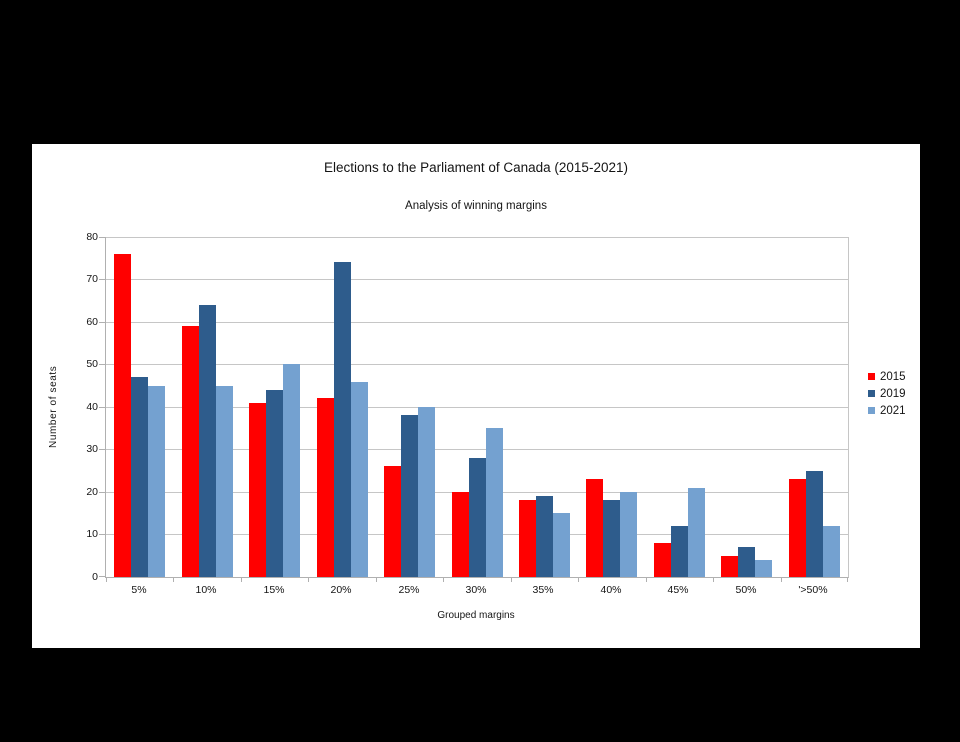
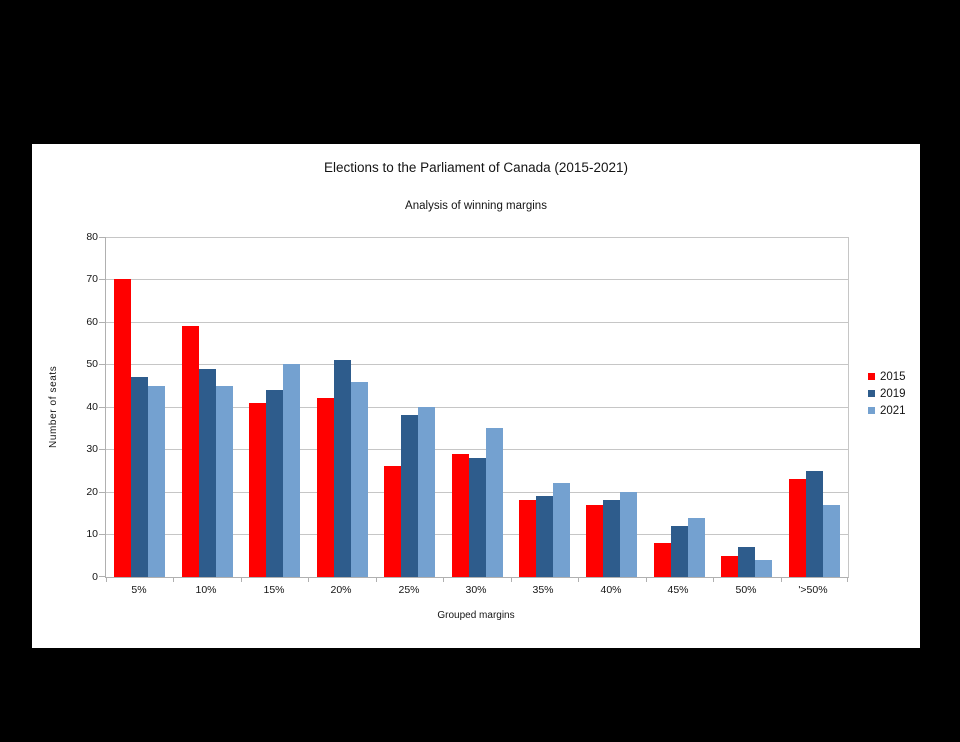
2015/5%: 76 -> 70
2019/10%: 64 -> 49
2019/20%: 74 -> 51
2015/30%: 20 -> 29
2021/35%: 15 -> 22
2015/40%: 23 -> 17
2021/45%: 21 -> 14
2021/'>50%: 12 -> 17
